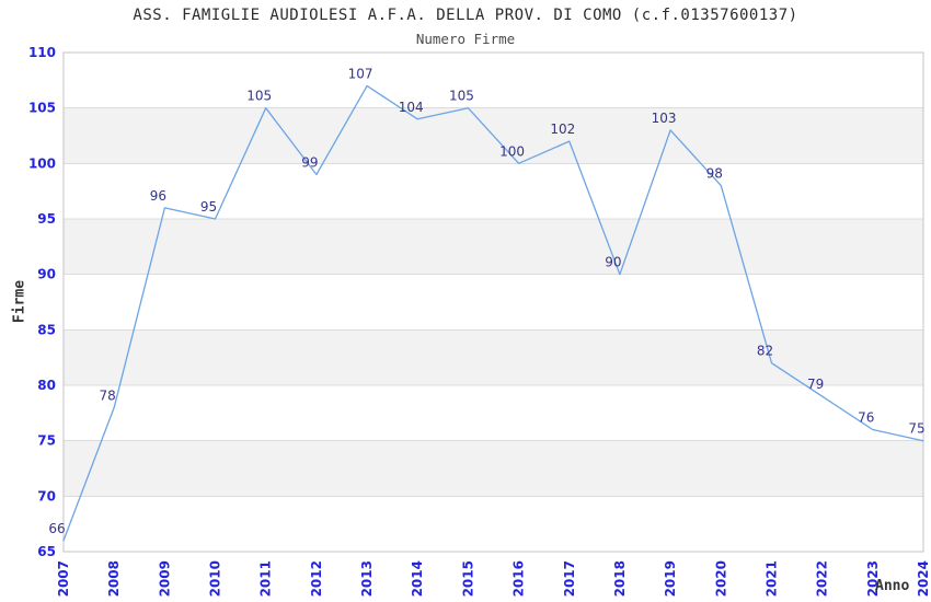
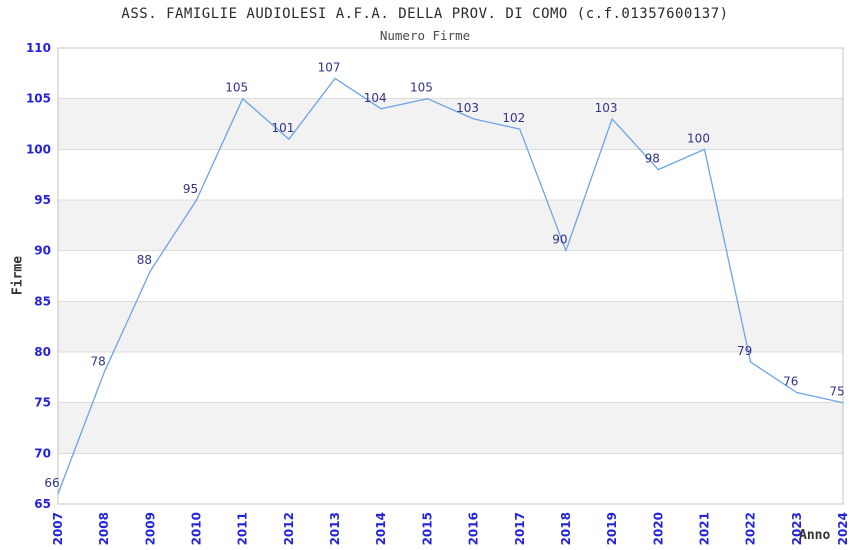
2009: 96 -> 88
2012: 99 -> 101
2016: 100 -> 103
2021: 82 -> 100
